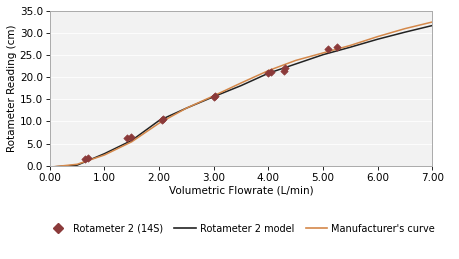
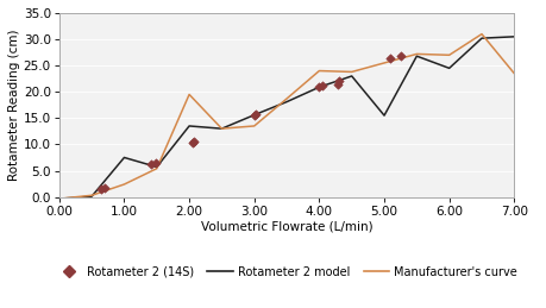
Rotameter 2 model/1.00: 2.7 -> 7.5
Rotameter 2 model/2.00: 10.2 -> 13.5
Manufacturer's curve/2.00: 9.6 -> 19.5
Manufacturer's curve/3.00: 15.8 -> 13.5
Manufacturer's curve/4.00: 21.5 -> 24.0
Rotameter 2 model/5.00: 25.1 -> 15.5
Rotameter 2 model/6.00: 28.6 -> 24.5
Manufacturer's curve/6.00: 29.2 -> 27.0
Rotameter 2 model/7.00: 31.7 -> 30.5
Manufacturer's curve/7.00: 32.5 -> 23.5
